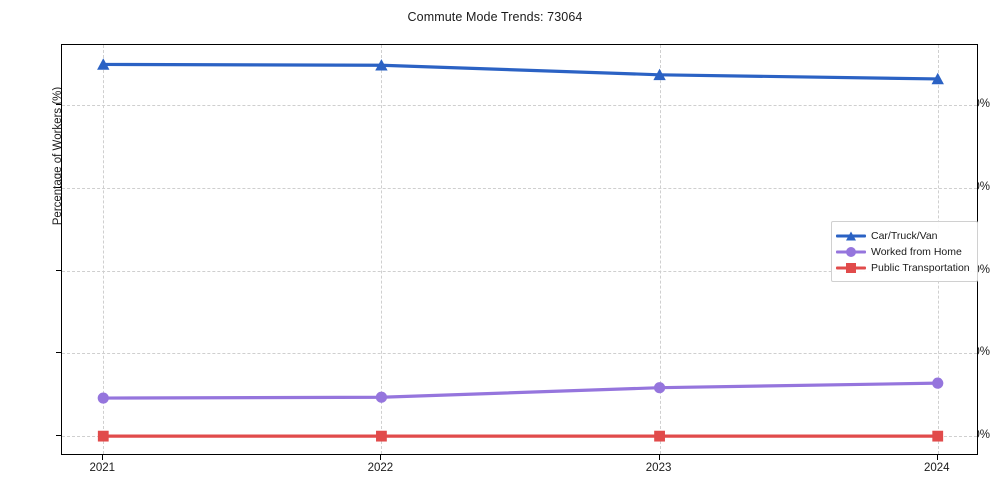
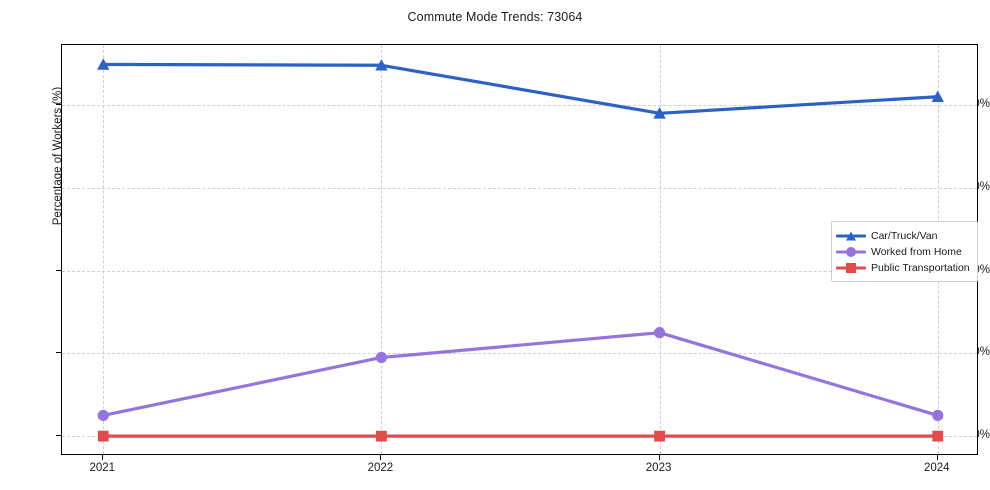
Worked from Home/2021: 9% -> 5%
Worked from Home/2022: 9% -> 19%
Car/Truck/Van/2023: 87% -> 78%
Worked from Home/2023: 12% -> 25%
Car/Truck/Van/2024: 86% -> 82%
Worked from Home/2024: 13% -> 5%
